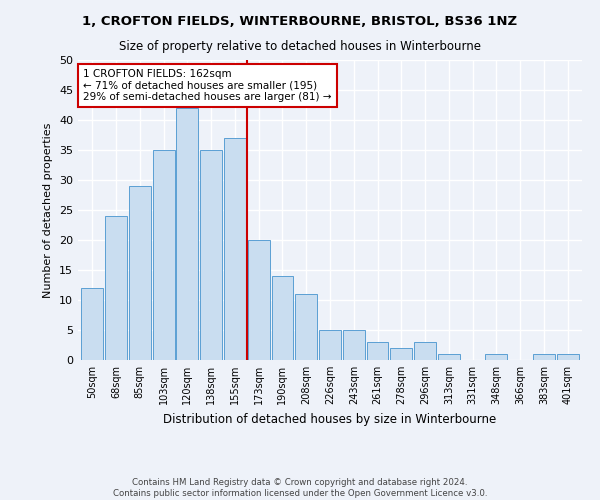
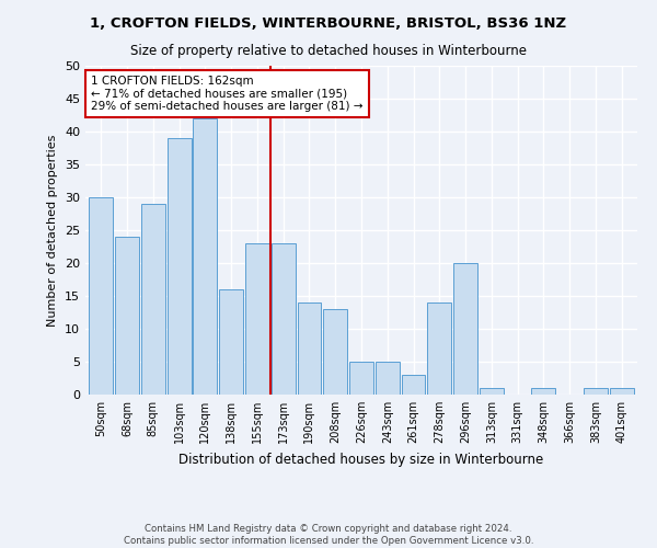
50sqm: 12 -> 30
103sqm: 35 -> 39
138sqm: 35 -> 16
155sqm: 37 -> 23
173sqm: 20 -> 23
208sqm: 11 -> 13
278sqm: 2 -> 14
296sqm: 3 -> 20
